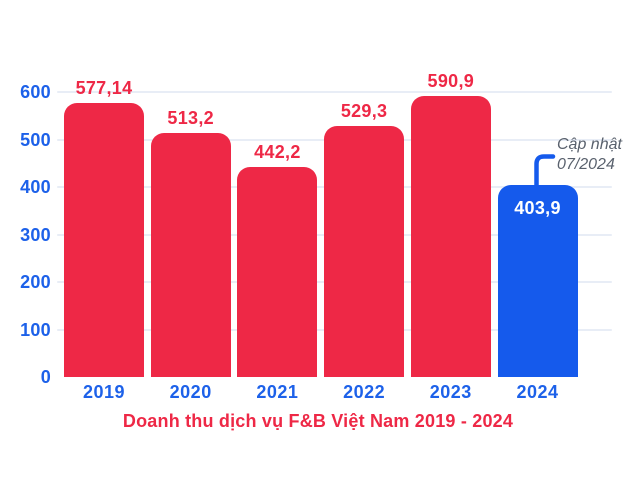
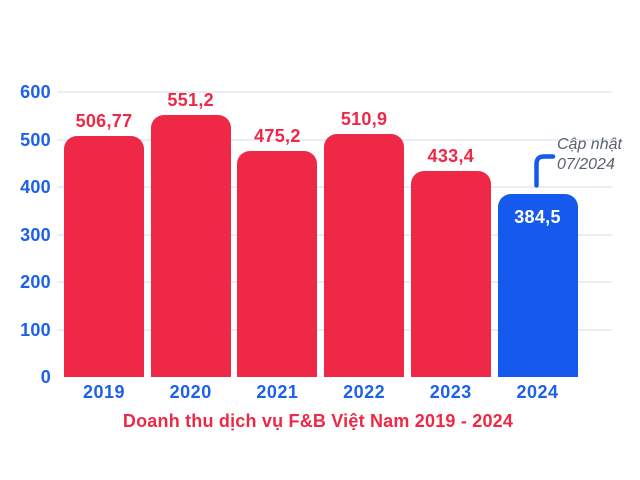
2019: 577,14 -> 506,77
2020: 513,2 -> 551,2
2021: 442,2 -> 475,2
2022: 529,3 -> 510,9
2023: 590,9 -> 433,4
2024: 403,9 -> 384,5
